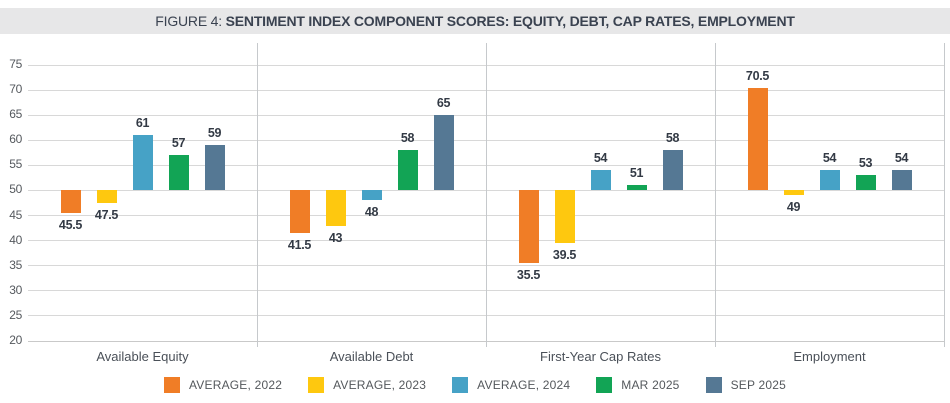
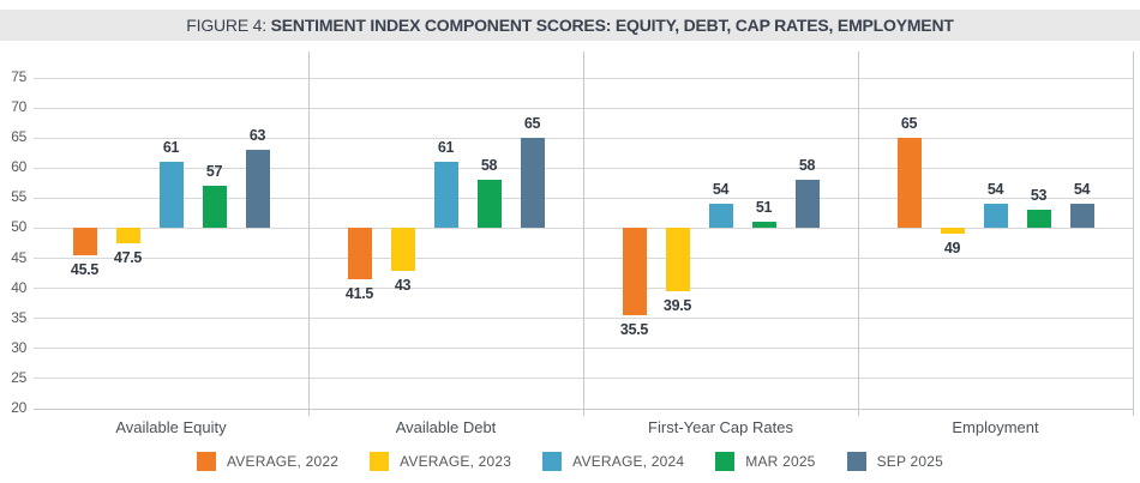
SEP 2025/Available Equity: 59 -> 63
AVERAGE, 2024/Available Debt: 48 -> 61
AVERAGE, 2022/Employment: 70.5 -> 65
